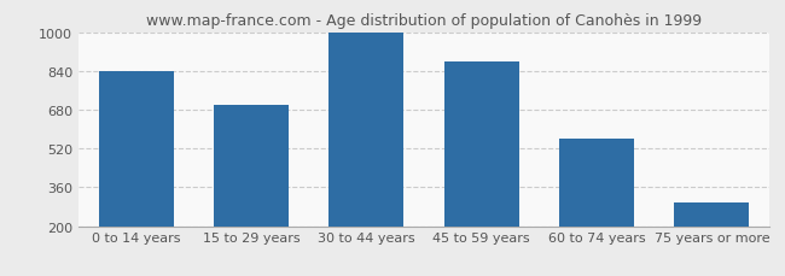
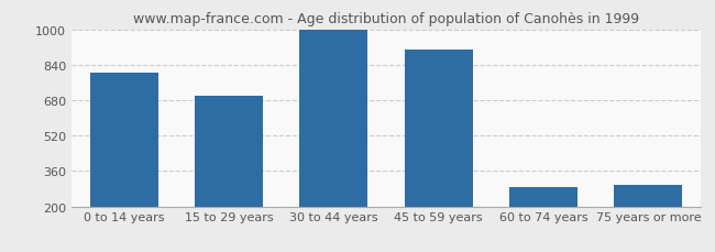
0 to 14 years: 838 -> 805
45 to 59 years: 878 -> 910
60 to 74 years: 562 -> 285
